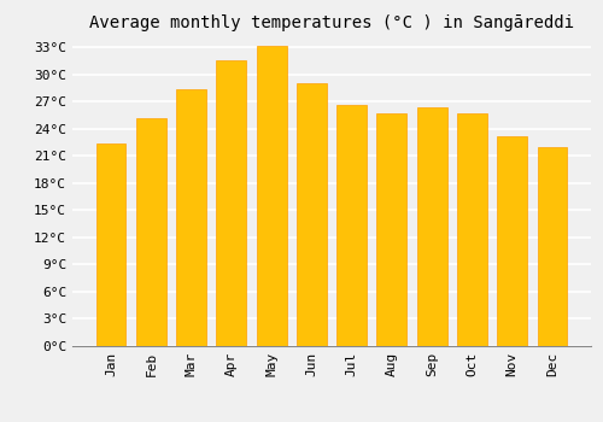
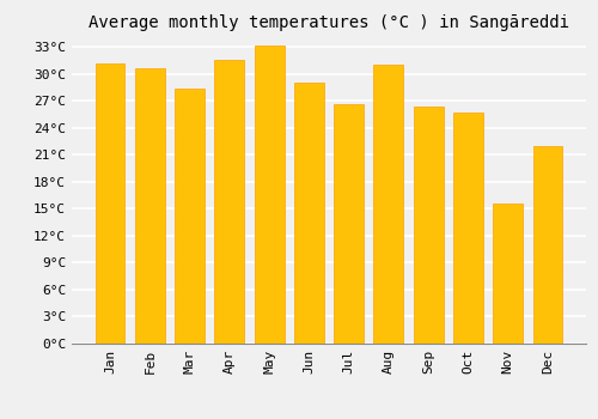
Jan: 22.3°C -> 31.2°C
Feb: 25.2°C -> 30.6°C
Aug: 25.7°C -> 31.0°C
Nov: 23.2°C -> 15.6°C
